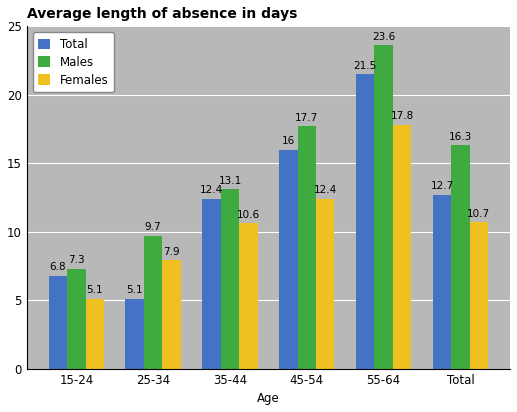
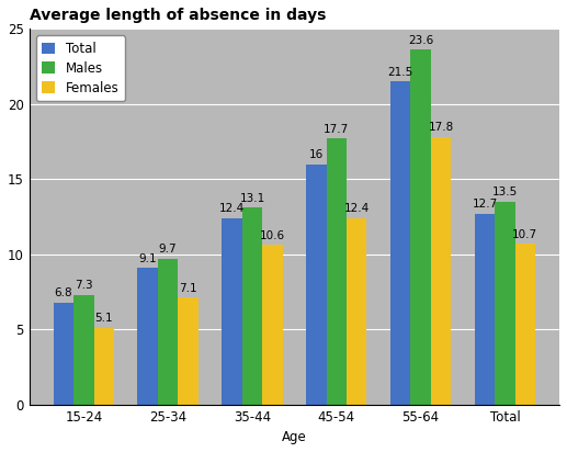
Total/25-34: 5.1 -> 9.1
Females/25-34: 7.9 -> 7.1
Males/Total: 16.3 -> 13.5
